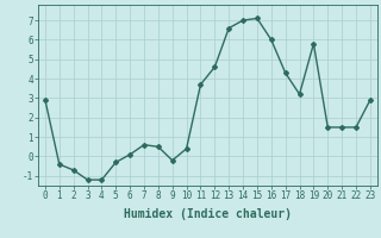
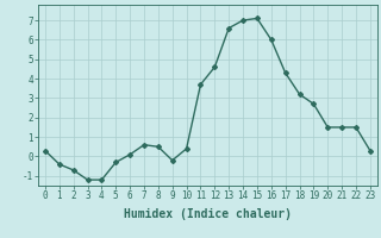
0: 2.9 -> 0.3
19: 5.8 -> 2.7
23: 2.9 -> 0.3
